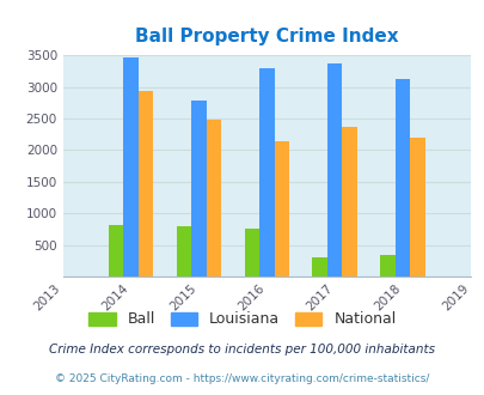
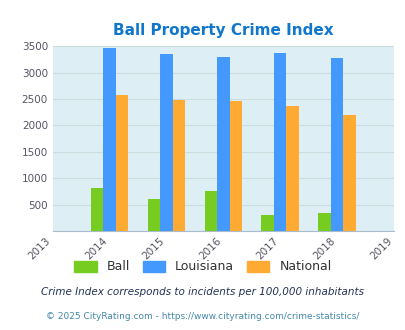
National/2014: 2940 -> 2580
Ball/2015: 800 -> 610
Louisiana/2015: 2780 -> 3350
National/2016: 2140 -> 2470
Louisiana/2018: 3120 -> 3280
